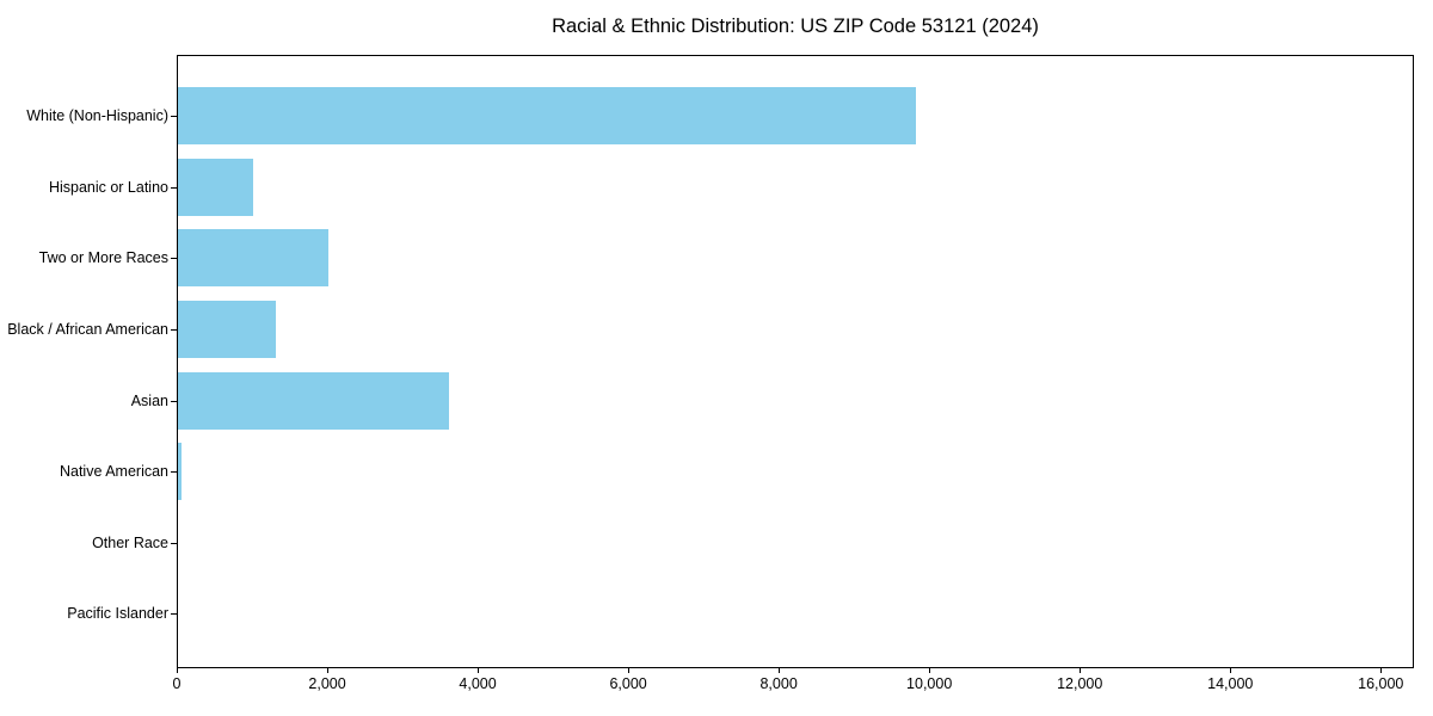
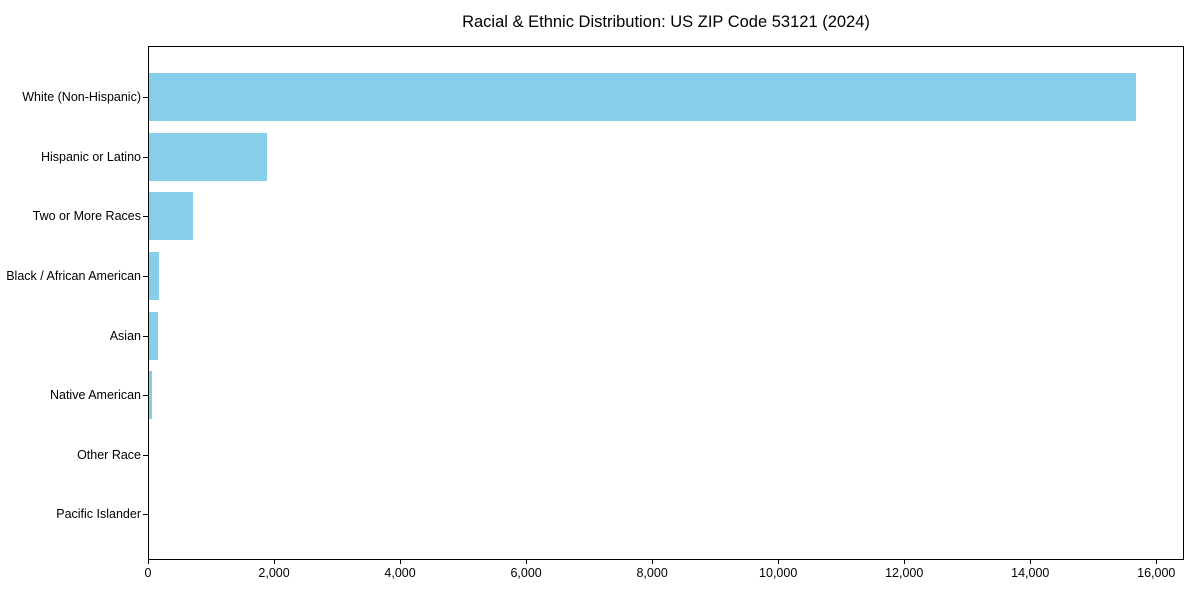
White (Non-Hispanic): 9800 -> 15700
Hispanic or Latino: 1000 -> 1900
Two or More Races: 2000 -> 700
Black / African American: 1300 -> 200
Asian: 3600 -> 100
